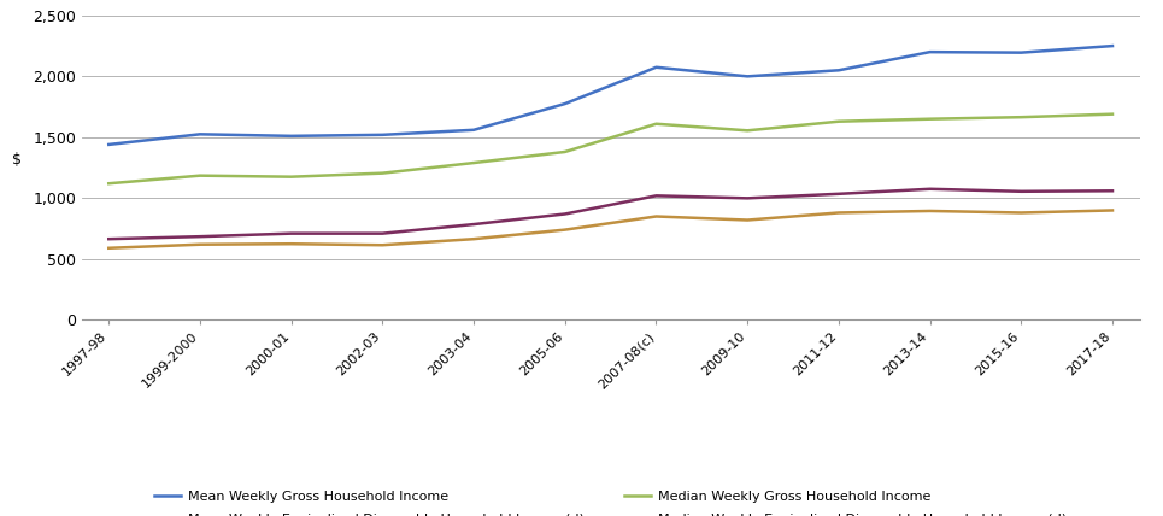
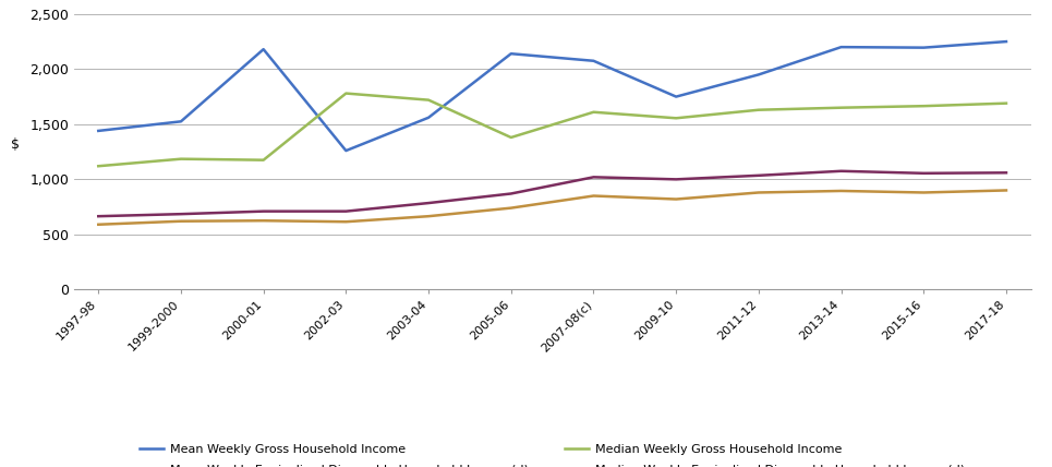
Mean Weekly Gross Household Income/2000-01: 1,510 -> 2,180
Mean Weekly Gross Household Income/2002-03: 1,520 -> 1,260
Median Weekly Gross Household Income/2002-03: 1,200 -> 1,780
Median Weekly Gross Household Income/2003-04: 1,290 -> 1,720
Mean Weekly Gross Household Income/2005-06: 1,780 -> 2,140
Mean Weekly Gross Household Income/2009-10: 2,000 -> 1,750
Mean Weekly Gross Household Income/2011-12: 2,050 -> 1,950
